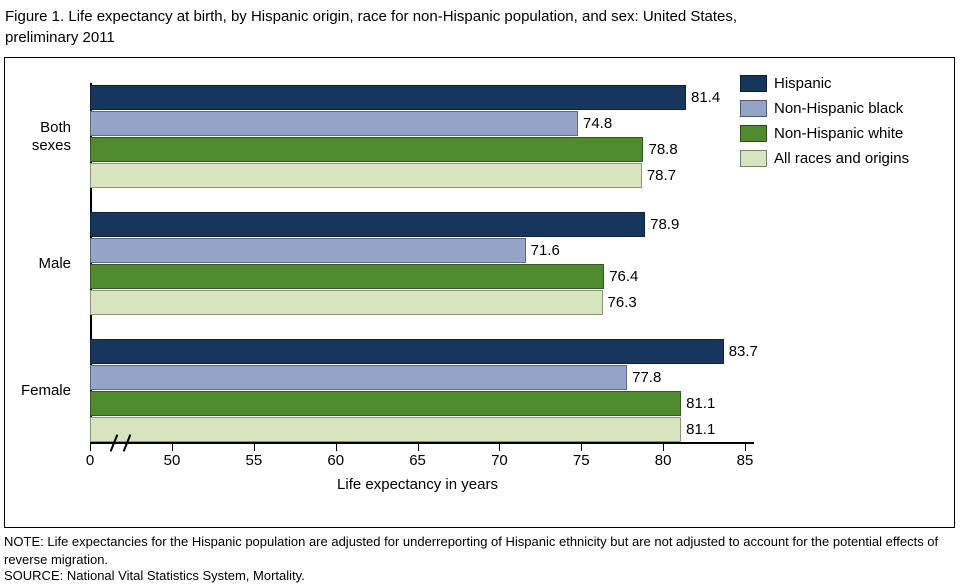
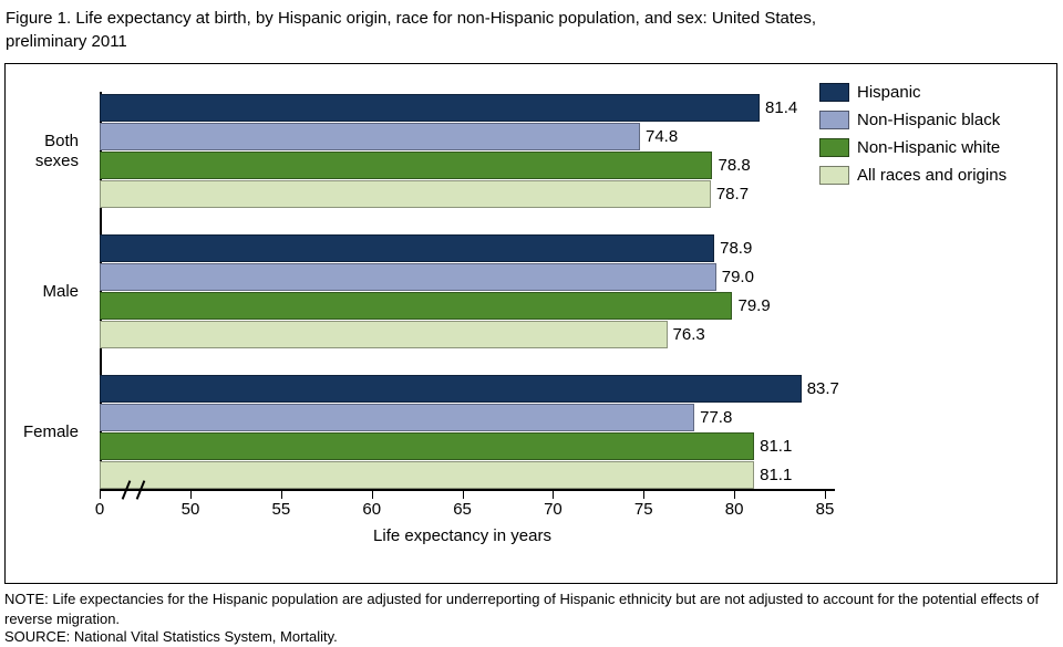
Non-Hispanic black/Male: 71.6 -> 79.0
Non-Hispanic white/Male: 76.4 -> 79.9
